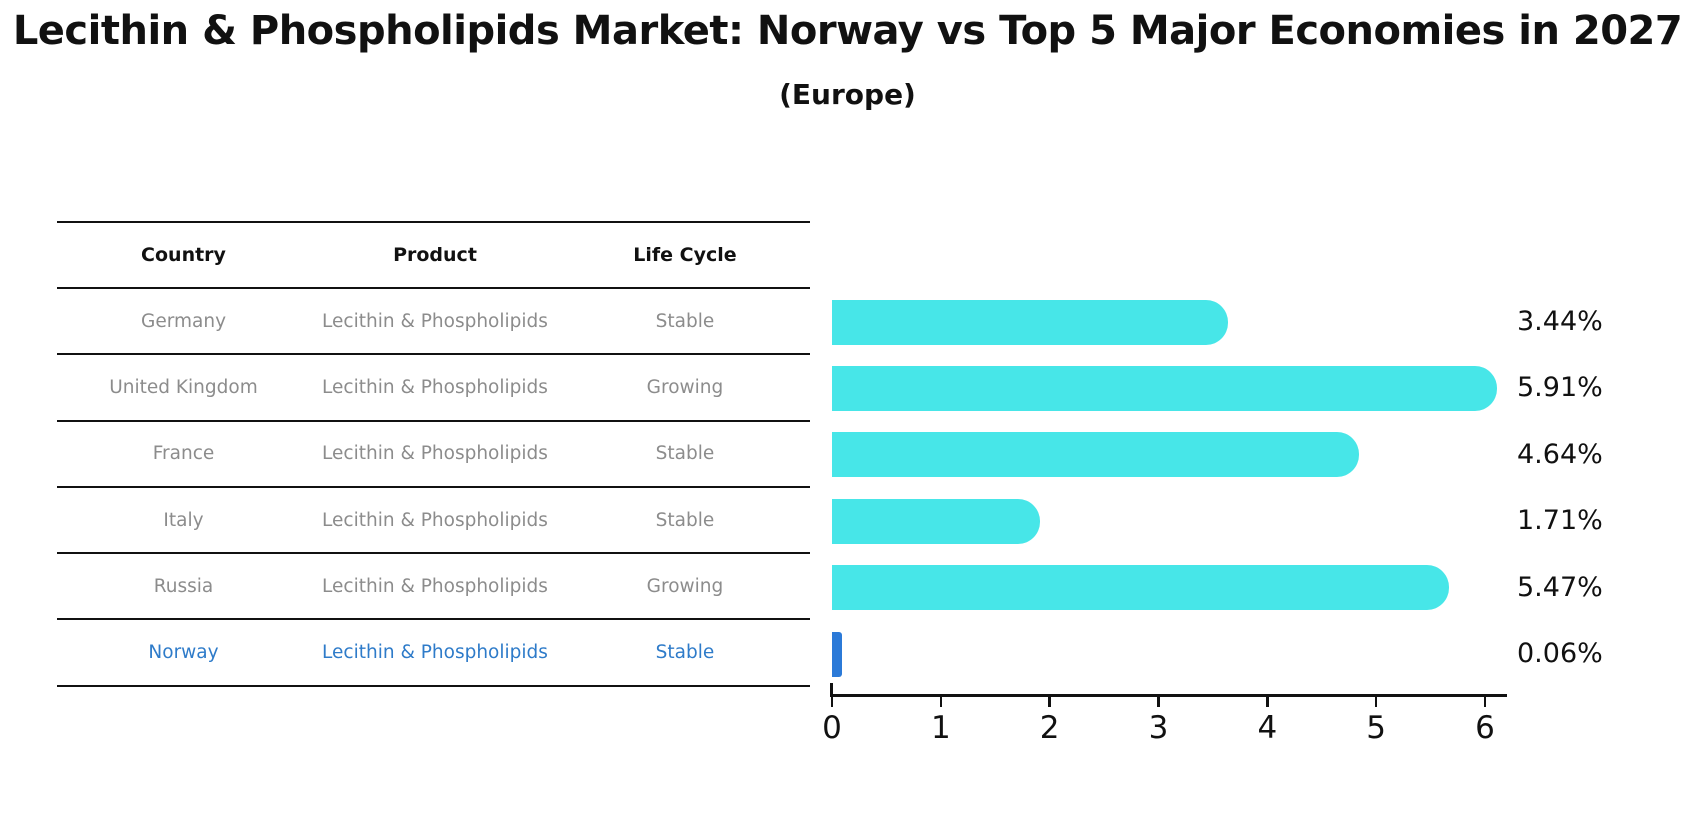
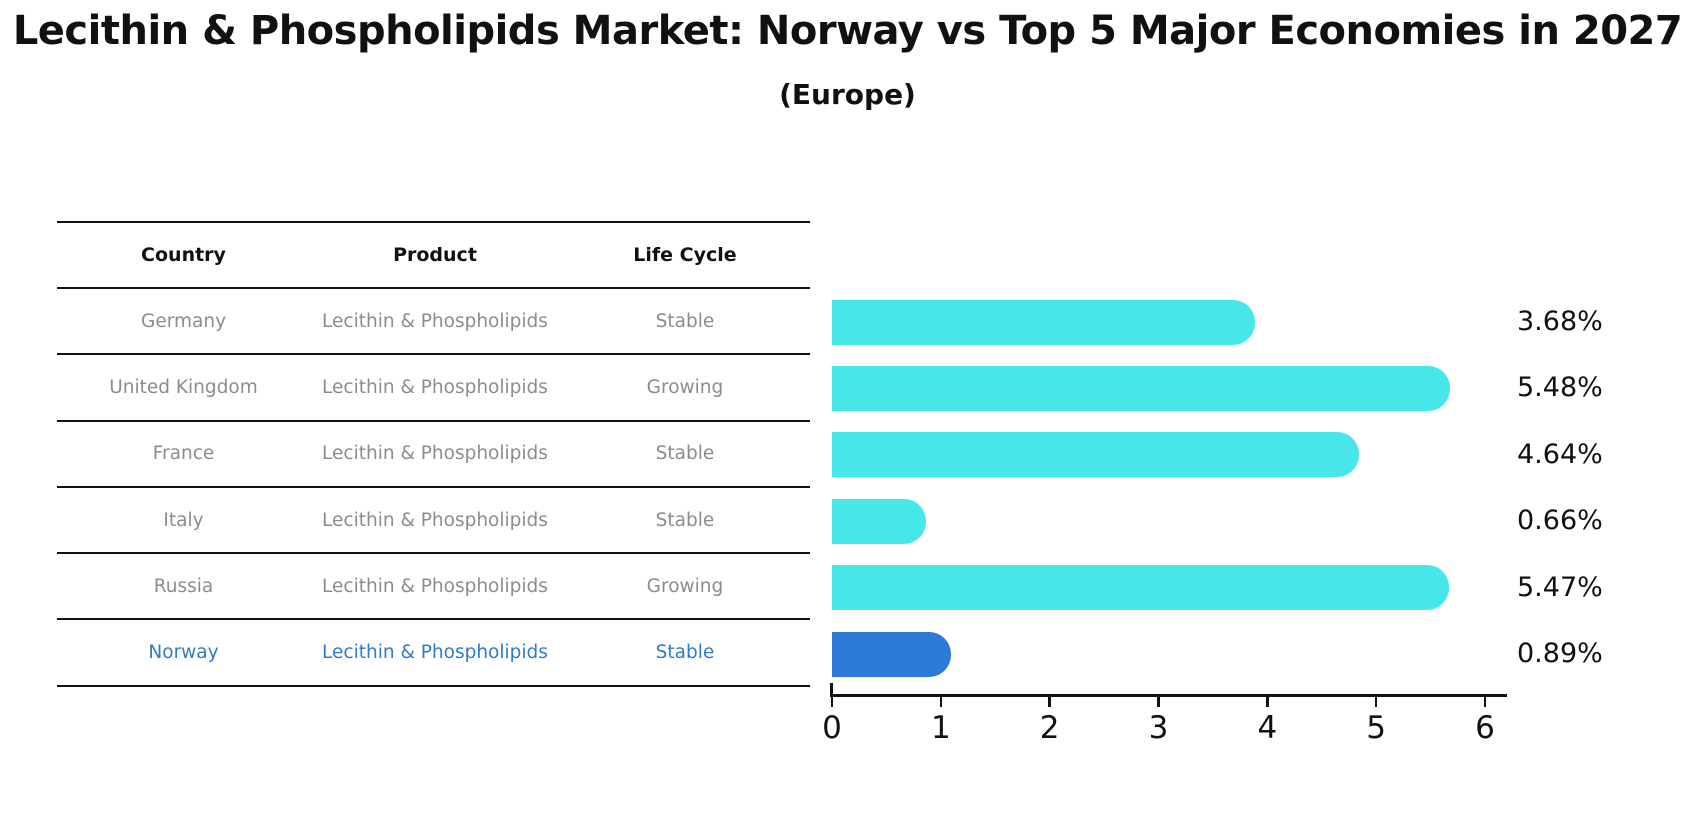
Germany: 3.44% -> 3.68%
United Kingdom: 5.91% -> 5.48%
Italy: 1.71% -> 0.66%
Norway: 0.06% -> 0.89%
